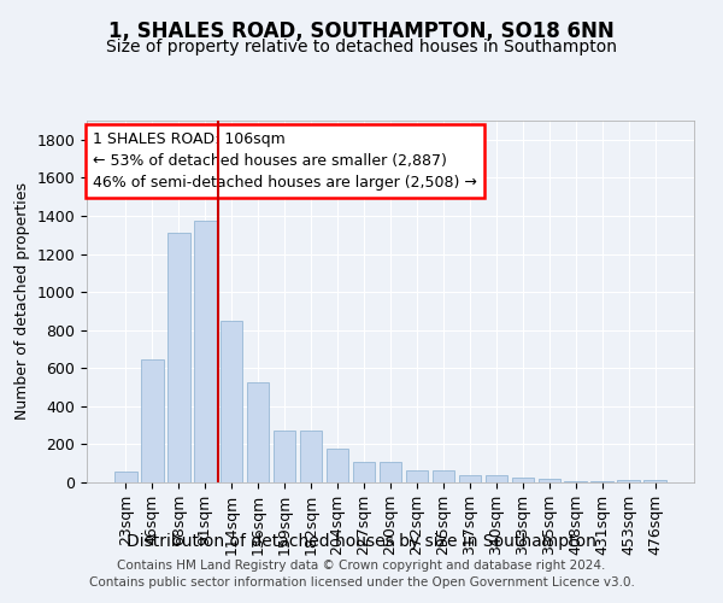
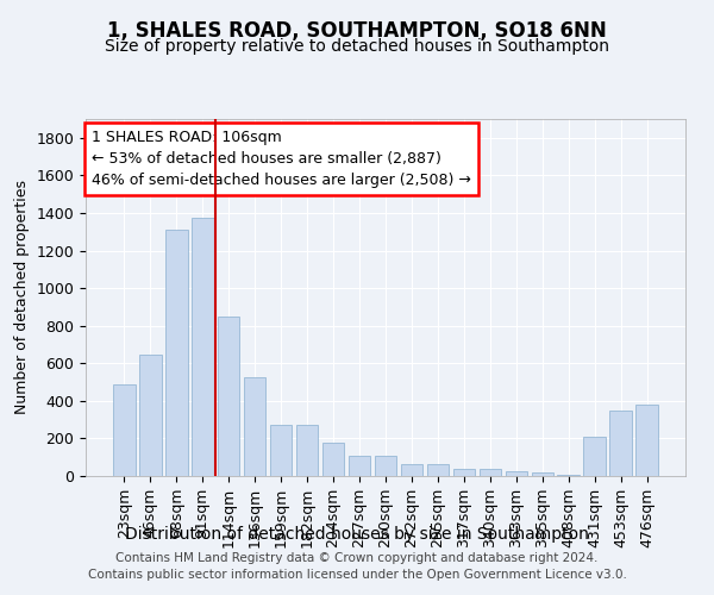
23sqm: 60 -> 490
431sqm: 0 -> 210
453sqm: 10 -> 350
476sqm: 10 -> 380
